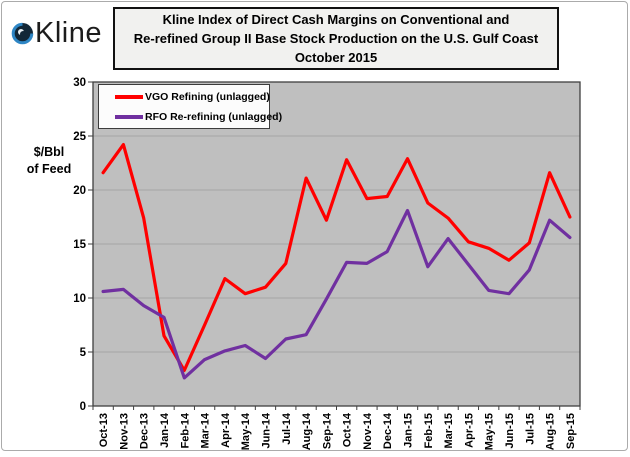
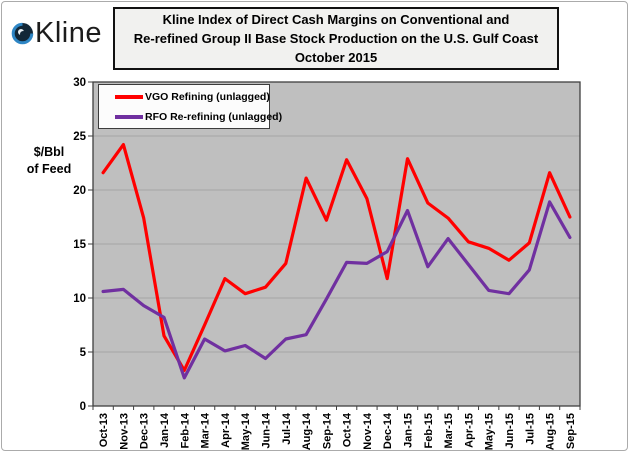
RFO Re-refining (unlagged)/Mar-14: 4.3 -> 6.2
VGO Refining (unlagged)/Dec-14: 19.4 -> 11.8
RFO Re-refining (unlagged)/Aug-15: 17.2 -> 18.9
